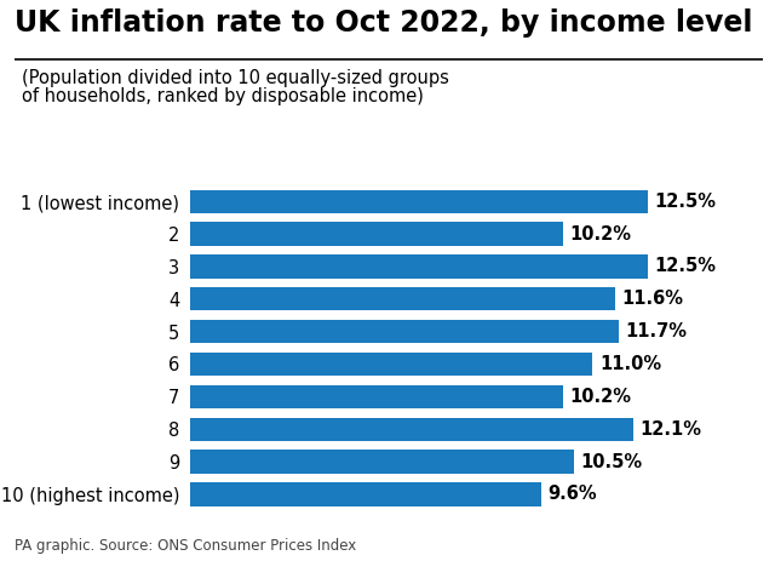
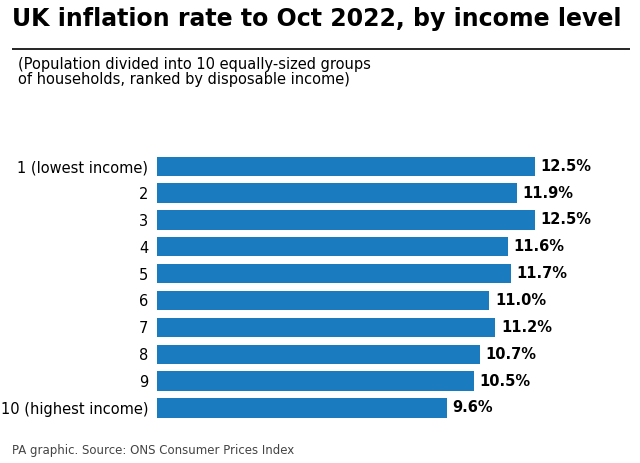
2: 10.2% -> 11.9%
7: 10.2% -> 11.2%
8: 12.1% -> 10.7%
